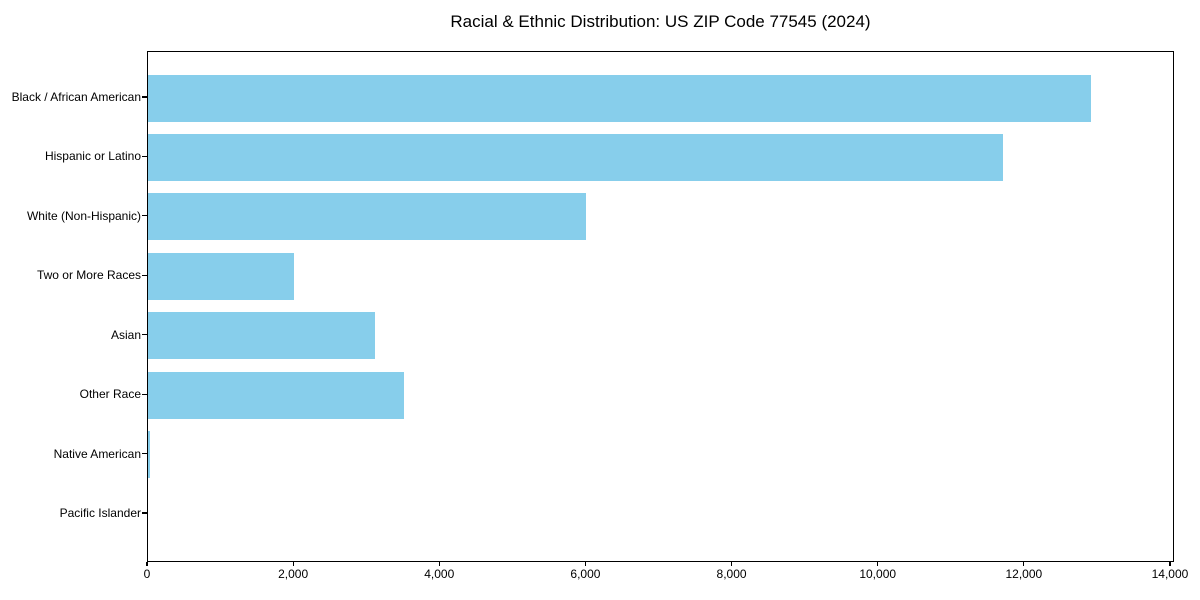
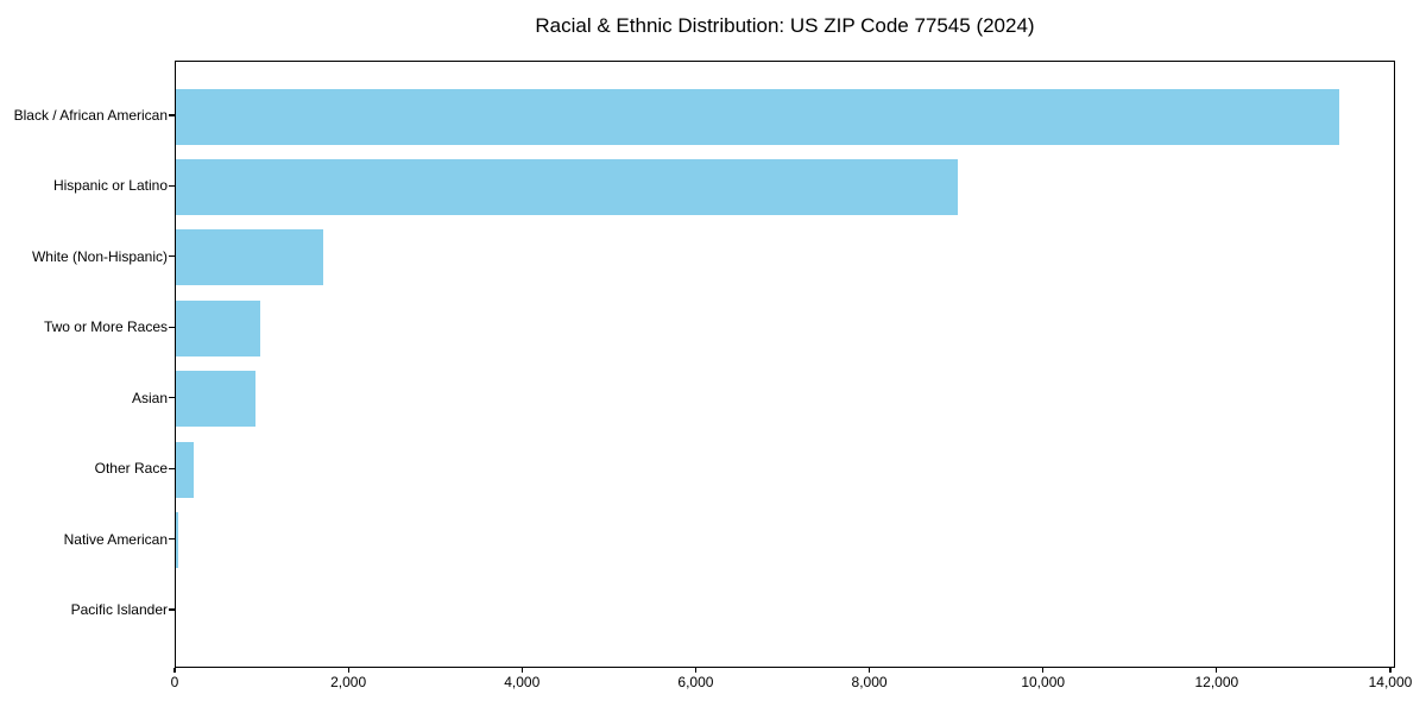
Black / African American: 12900 -> 13400
Hispanic or Latino: 11700 -> 9000
White (Non-Hispanic): 6000 -> 1700
Two or More Races: 2000 -> 1000
Asian: 3100 -> 900
Other Race: 3500 -> 200
